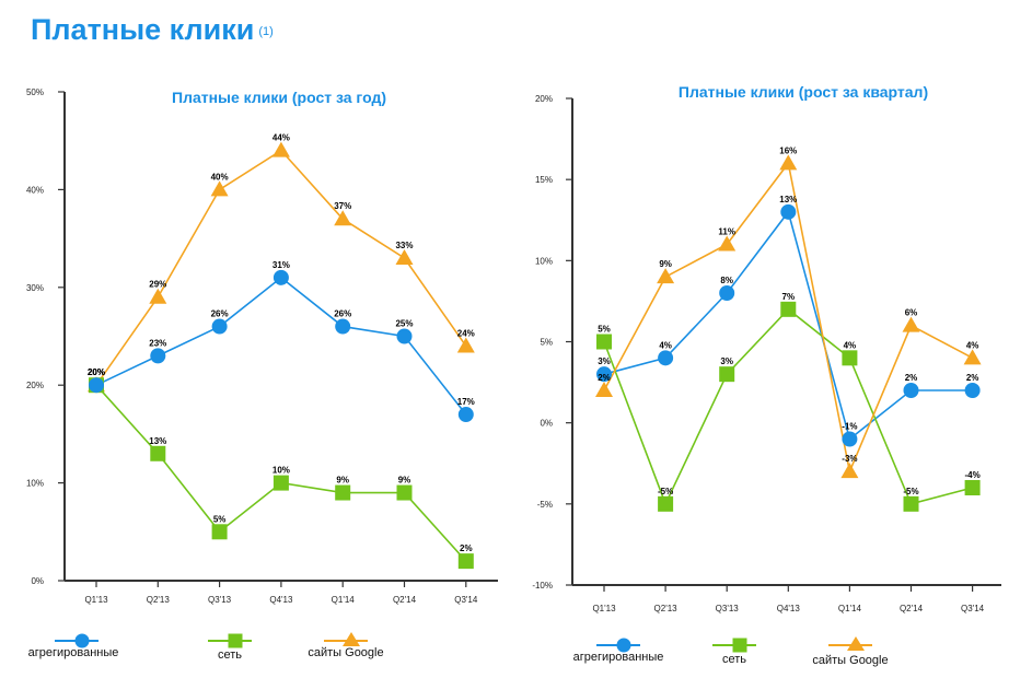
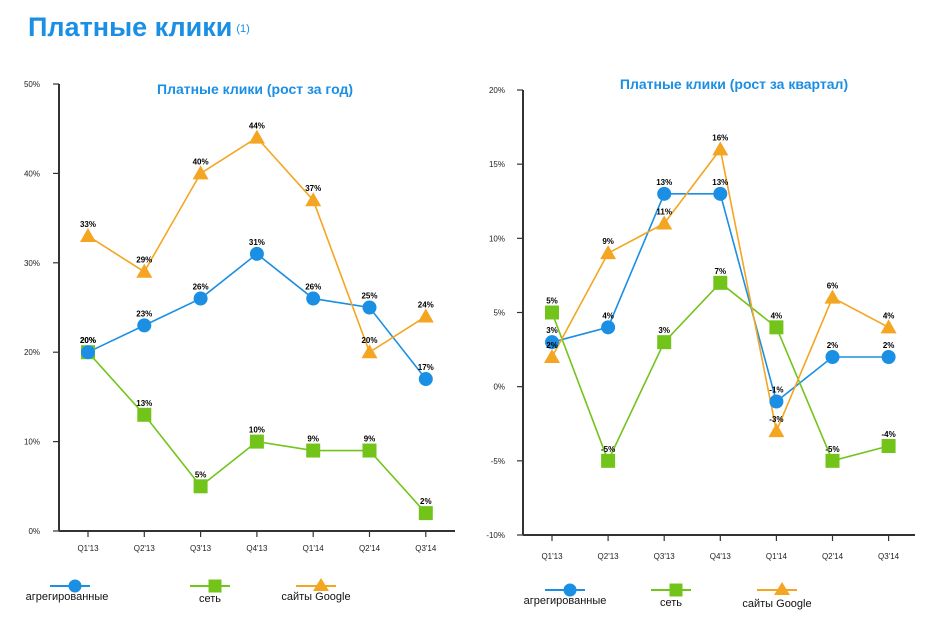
Платные клики (рост за год)/сайты Google/Q1'13: 20% -> 33%
Платные клики (рост за год)/сайты Google/Q2'14: 33% -> 20%
Платные клики (рост за квартал)/агрегированные/Q3'13: 8% -> 13%
